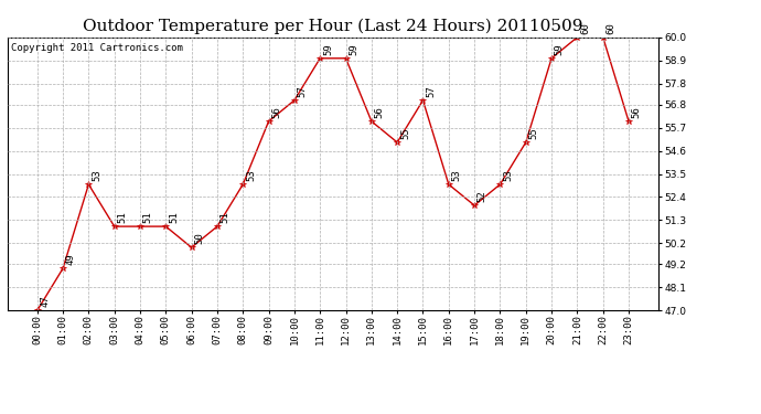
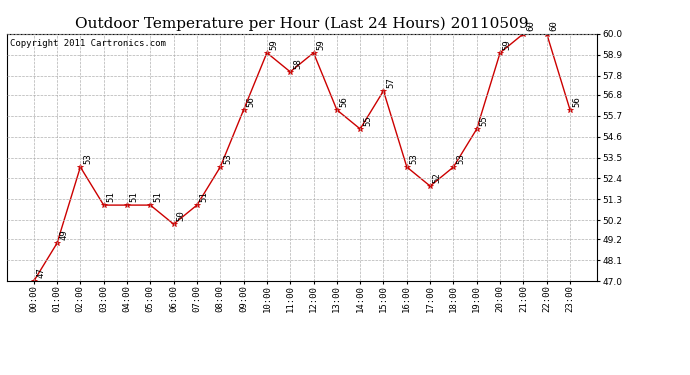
10:00: 57 -> 59
11:00: 59 -> 58
